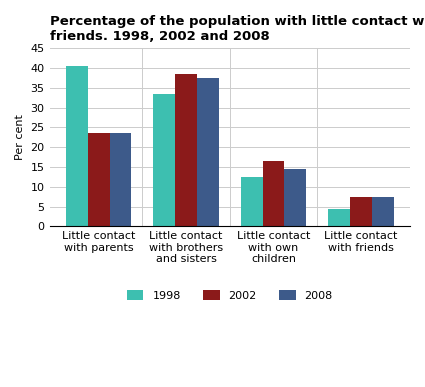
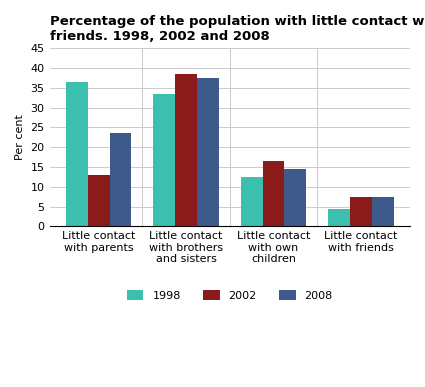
1998/Little contact with parents: 40.5 -> 36.5
2002/Little contact with parents: 23.5 -> 13.0
